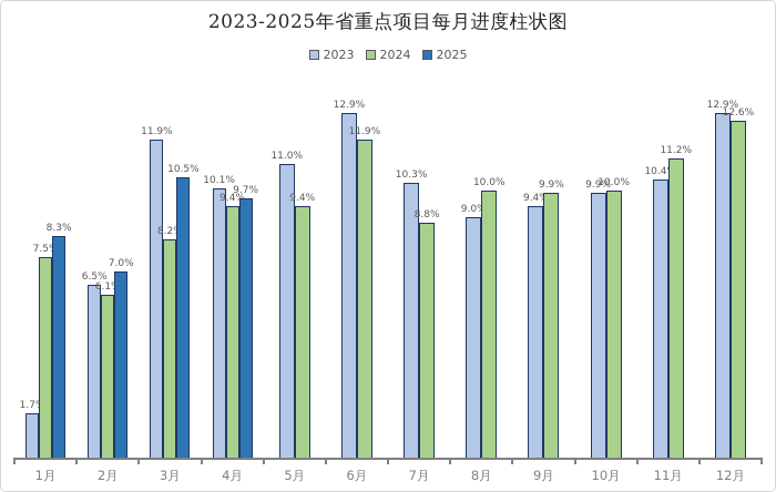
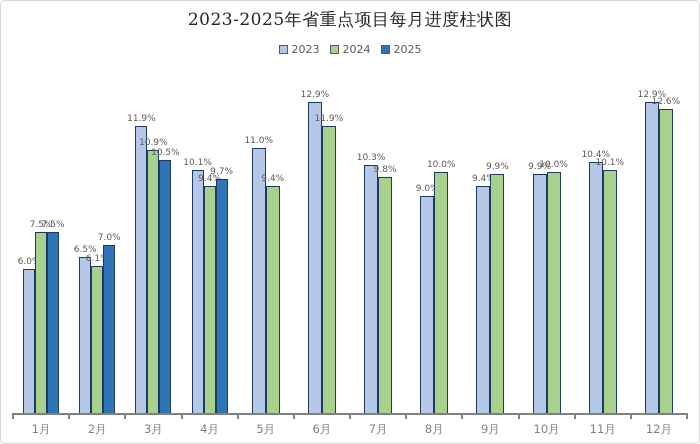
2023/1月: 1.7% -> 6.0%
2025/1月: 8.3% -> 7.5%
2024/3月: 8.2% -> 10.9%
2024/7月: 8.8% -> 9.8%
2024/11月: 11.2% -> 10.1%
